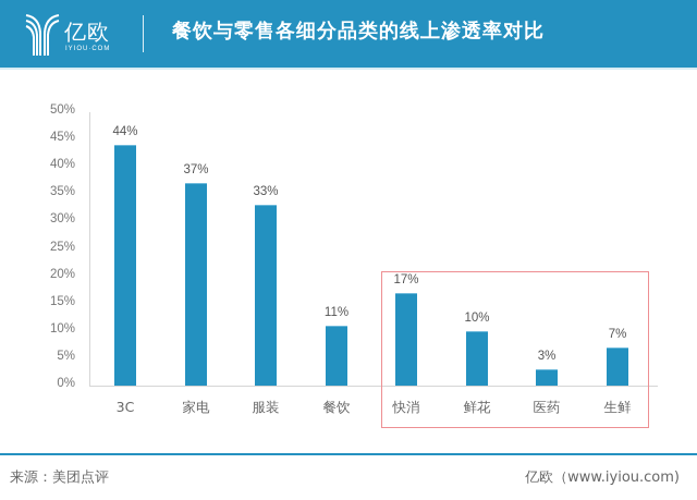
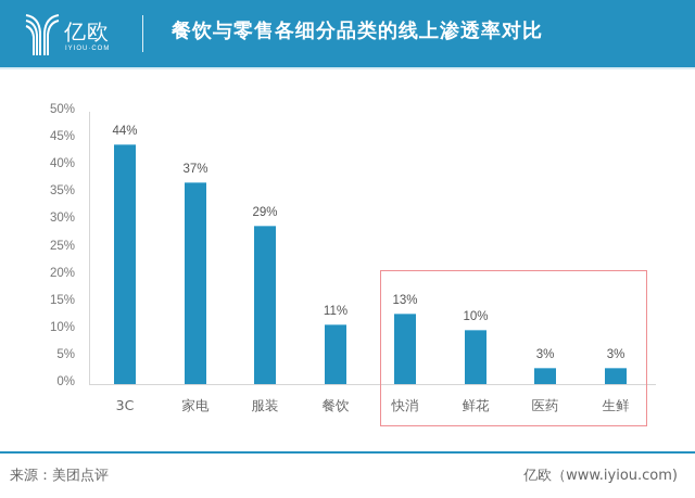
服装: 33% -> 29%
快消: 17% -> 13%
生鲜: 7% -> 3%
